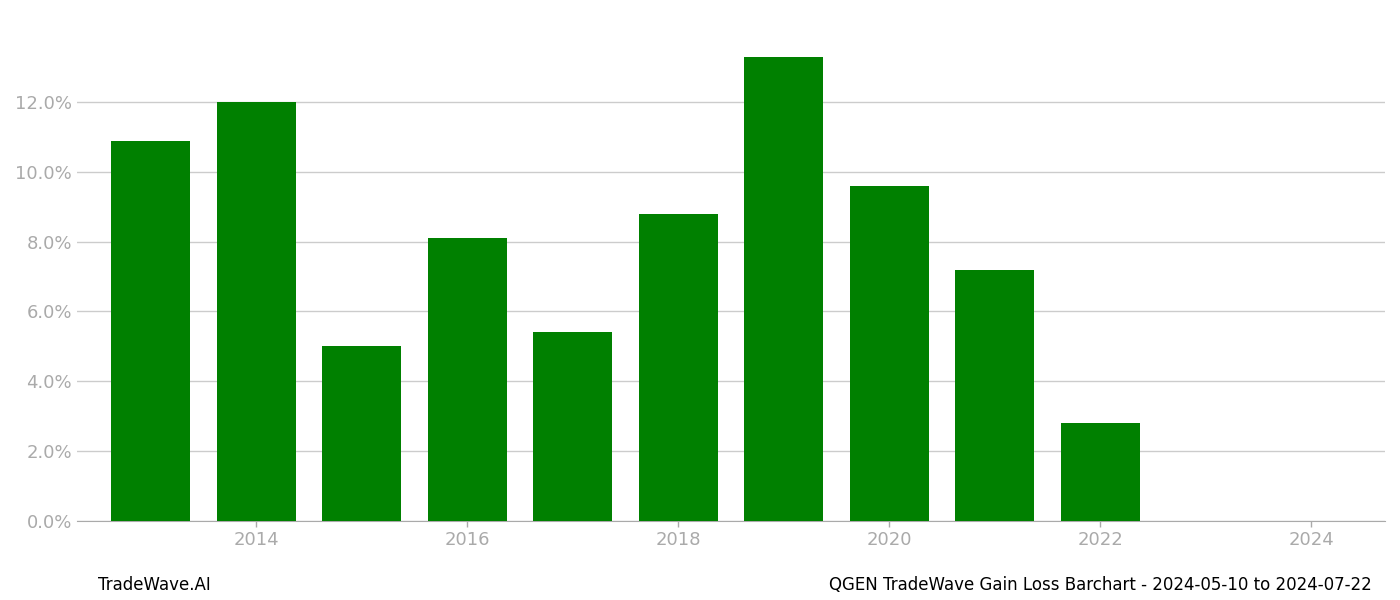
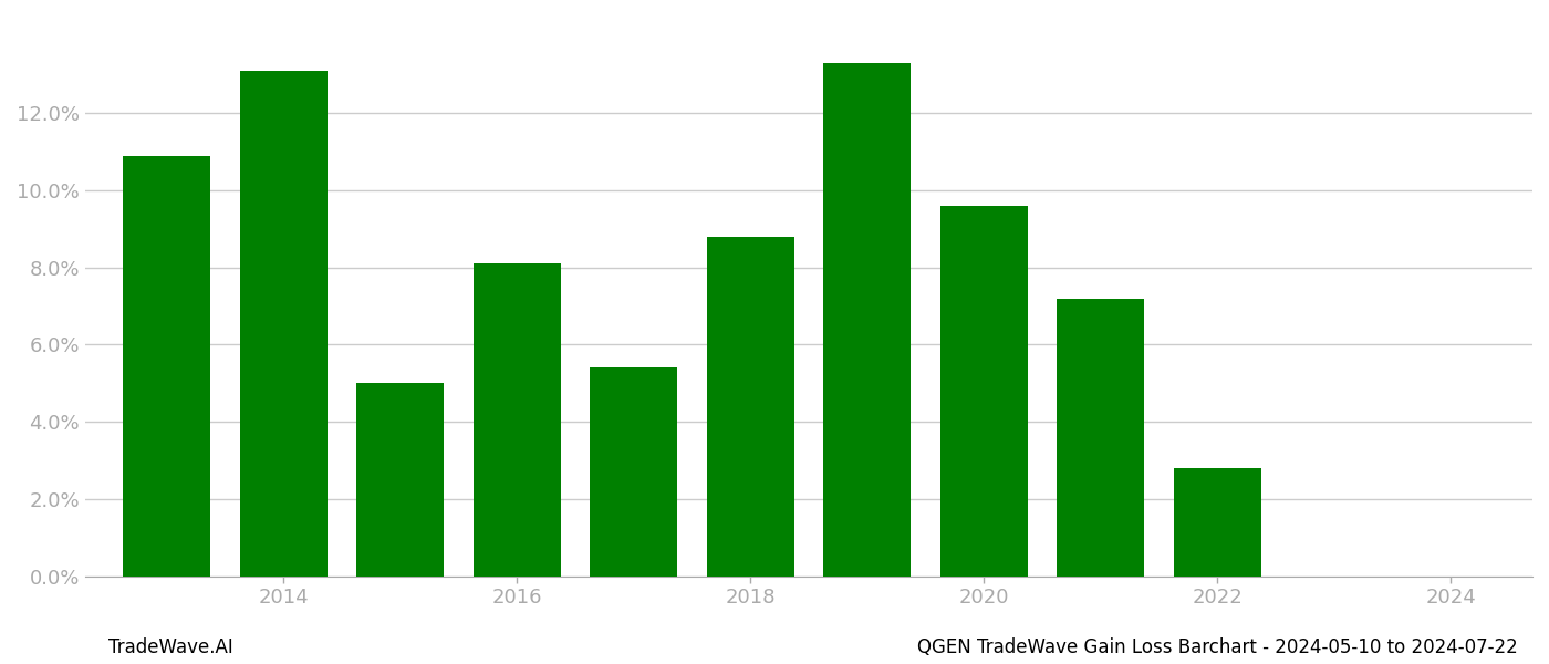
2014: 12.0% -> 13.1%
